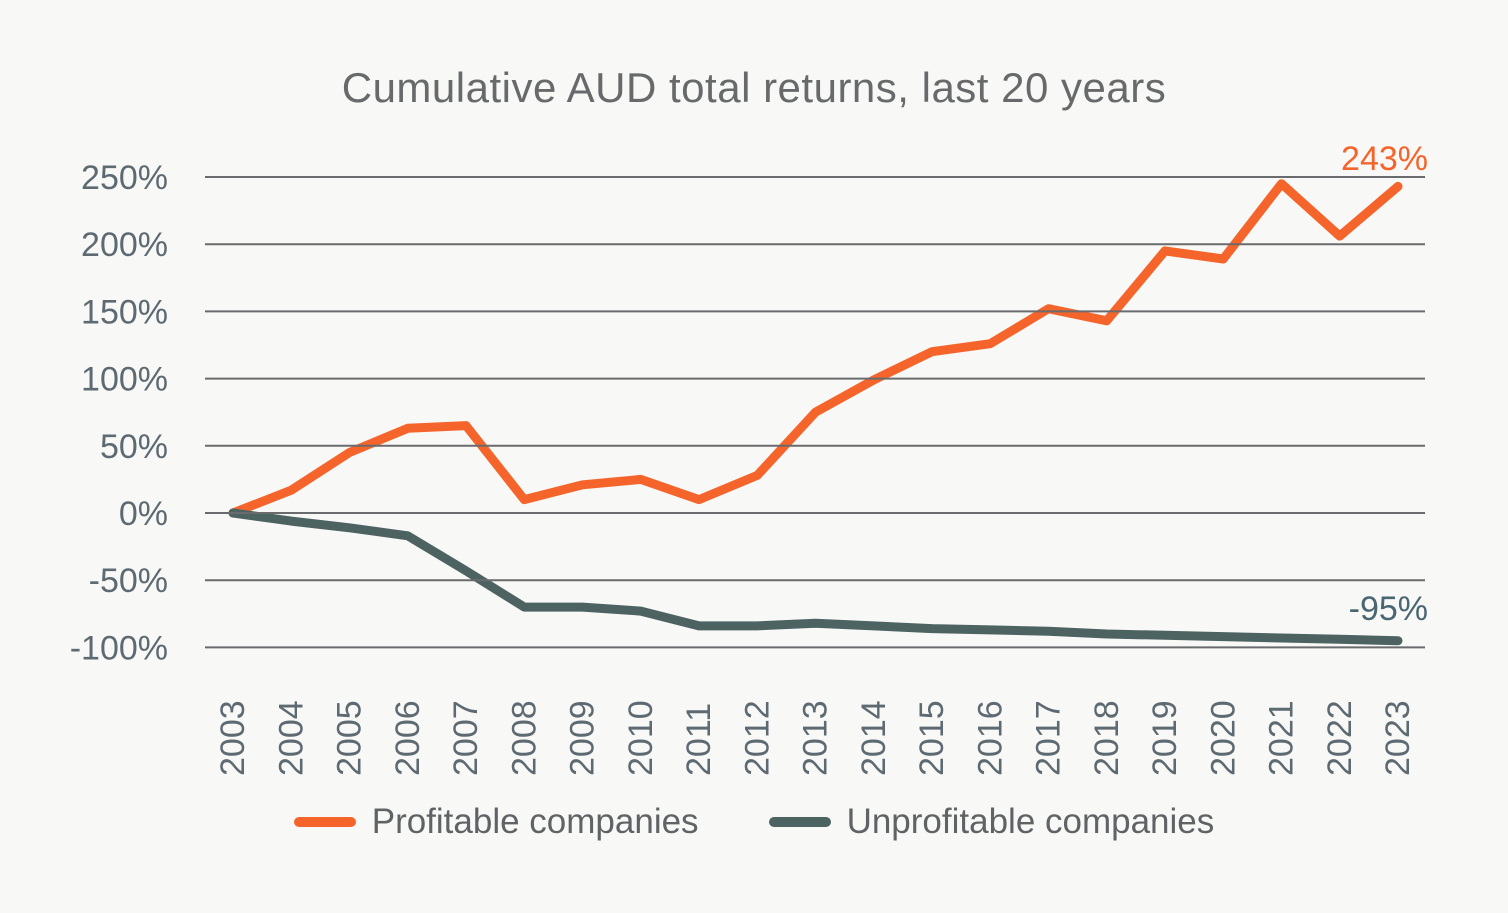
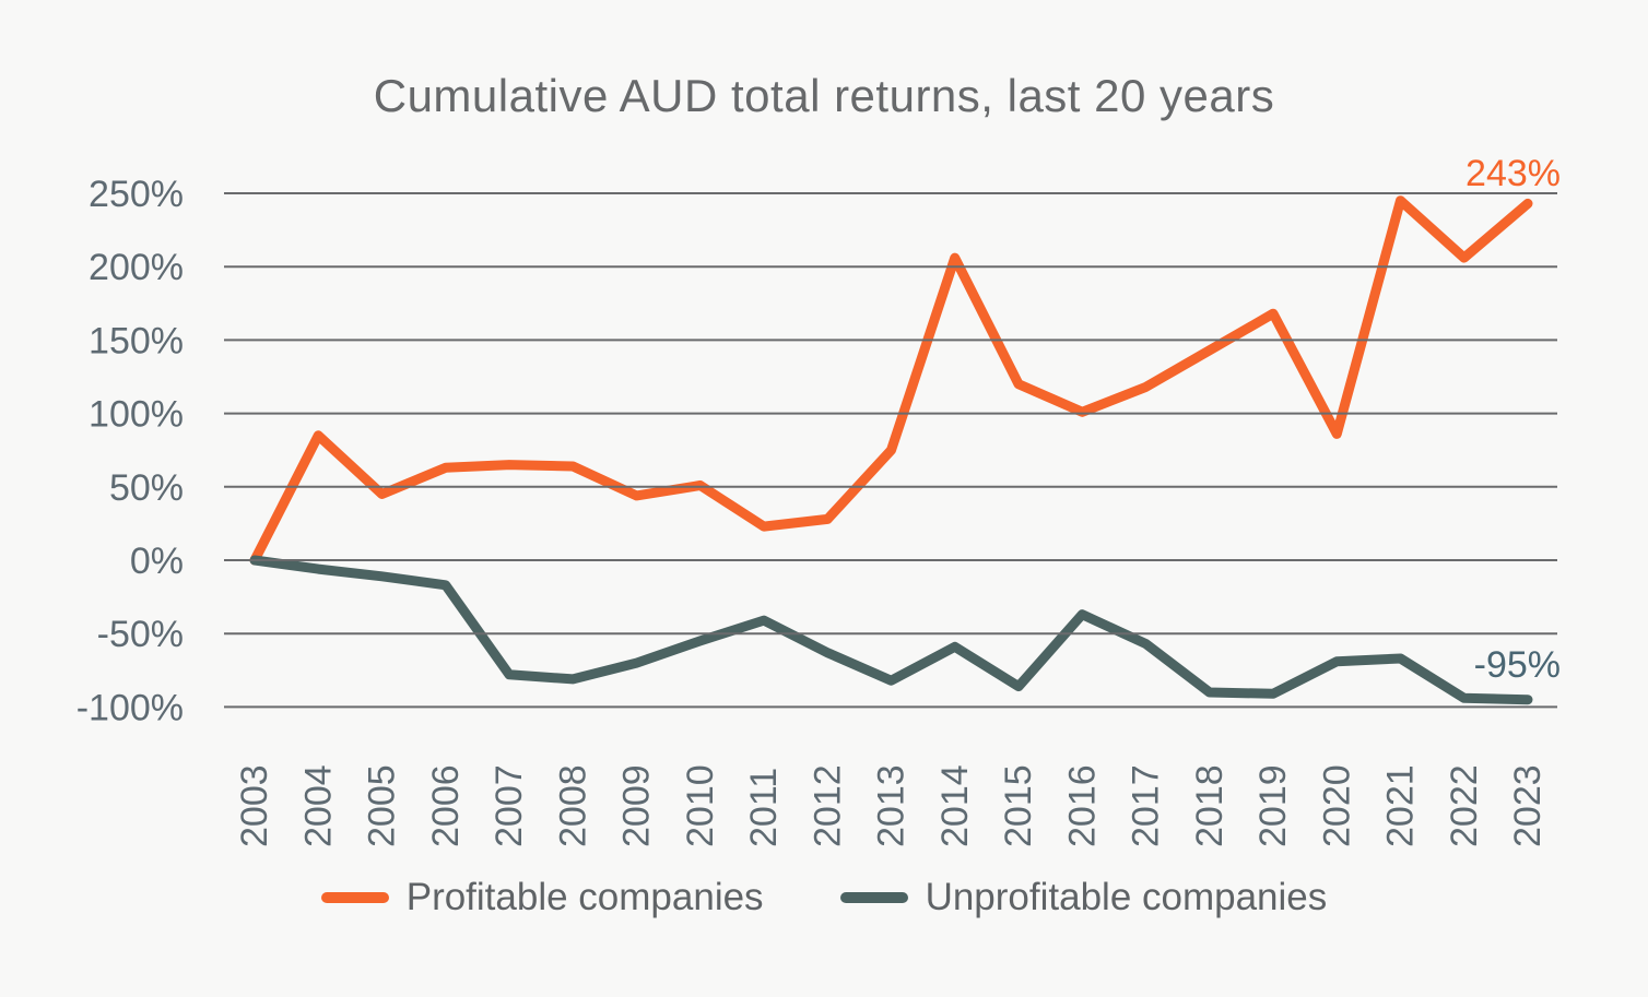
Profitable companies/2004: 17% -> 85%
Unprofitable companies/2007: -43% -> -78%
Profitable companies/2008: 10% -> 64%
Unprofitable companies/2008: -70% -> -81%
Profitable companies/2009: 21% -> 44%
Profitable companies/2010: 25% -> 51%
Unprofitable companies/2010: -73% -> -55%
Profitable companies/2011: 10% -> 23%
Unprofitable companies/2011: -84% -> -41%
Unprofitable companies/2012: -84% -> -63%
Profitable companies/2014: 99% -> 206%
Unprofitable companies/2014: -84% -> -59%
Profitable companies/2016: 126% -> 101%
Unprofitable companies/2016: -87% -> -37%
Profitable companies/2017: 152% -> 118%
Unprofitable companies/2017: -88% -> -57%
Profitable companies/2019: 195% -> 168%
Profitable companies/2020: 189% -> 86%
Unprofitable companies/2020: -92% -> -69%
Unprofitable companies/2021: -93% -> -67%
